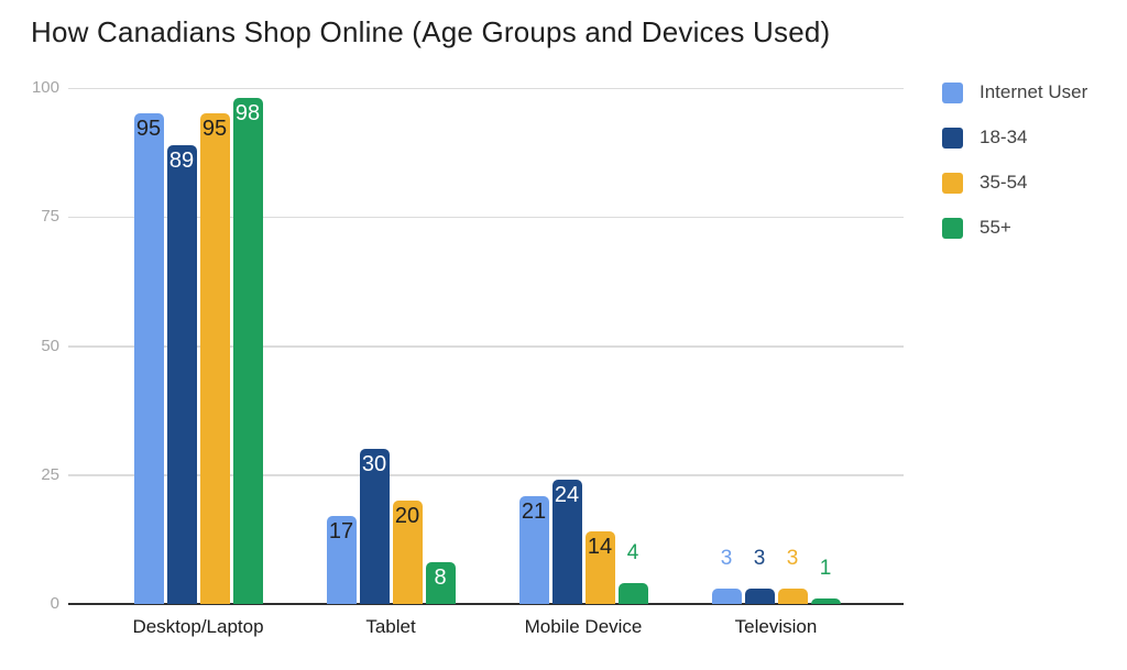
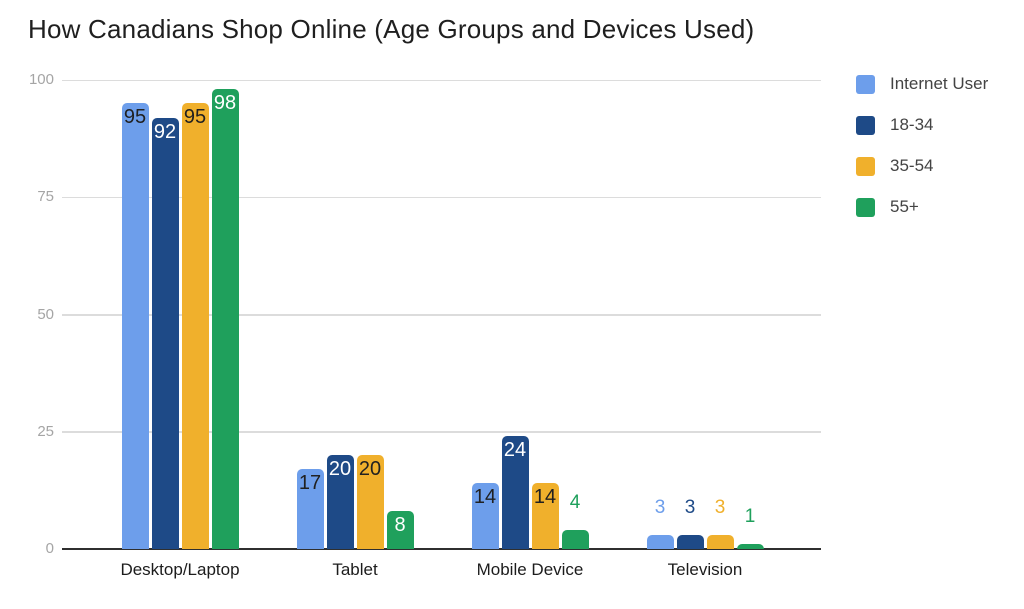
18-34/Desktop/Laptop: 89 -> 92
18-34/Tablet: 30 -> 20
Internet User/Mobile Device: 21 -> 14
